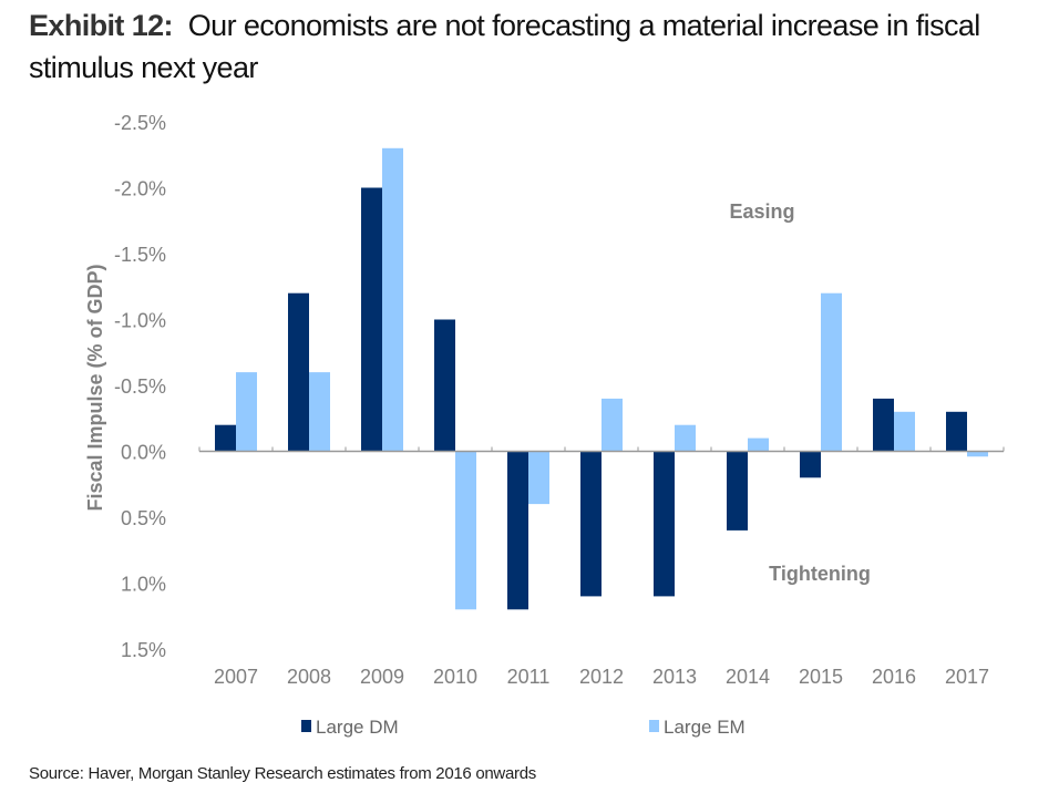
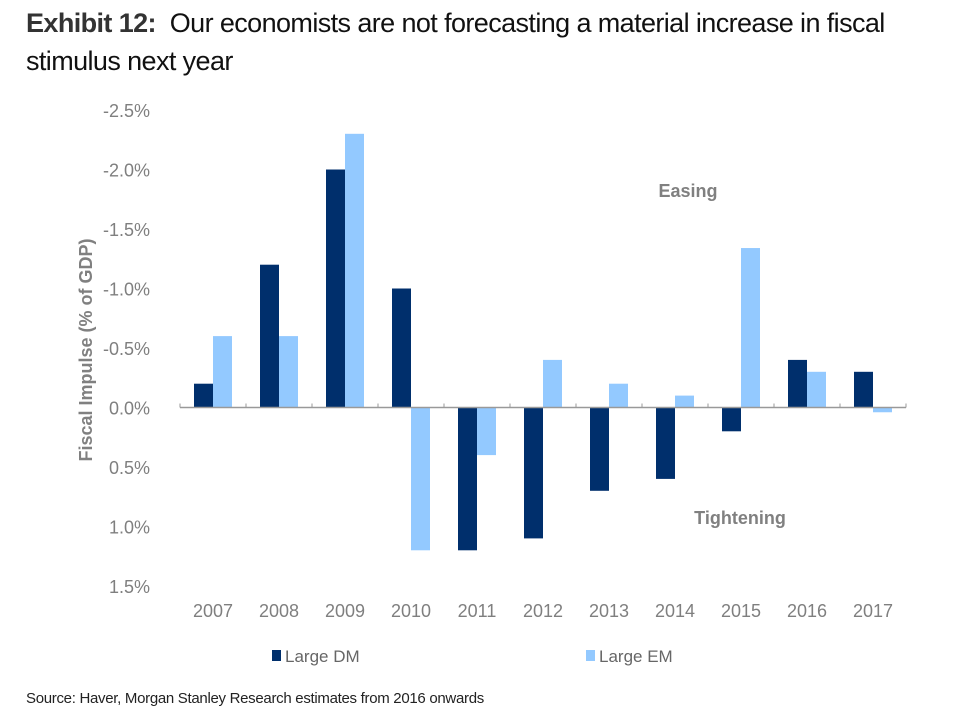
Large DM/2013: 1.1% -> 0.7%
Large EM/2015: -1.20% -> -1.34%
